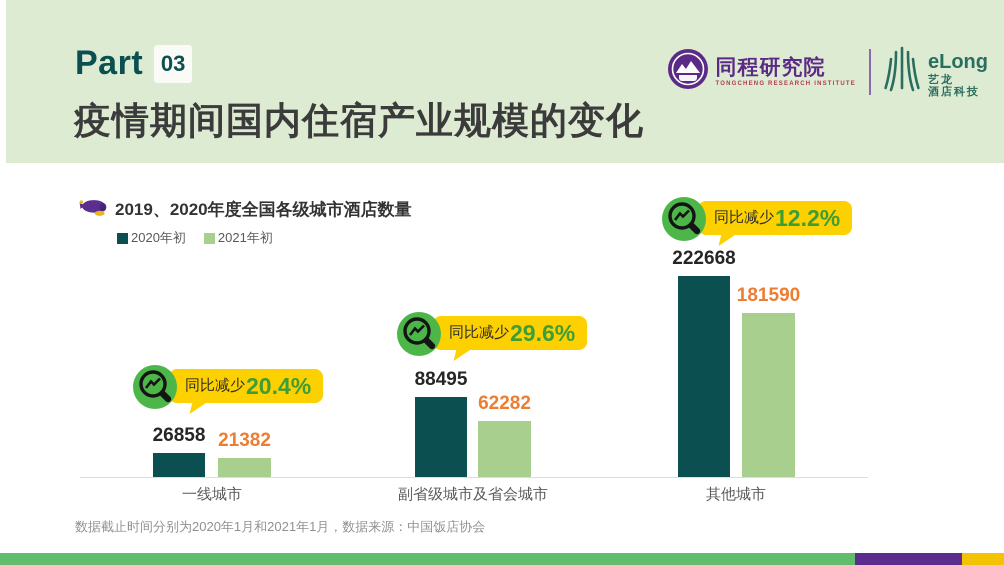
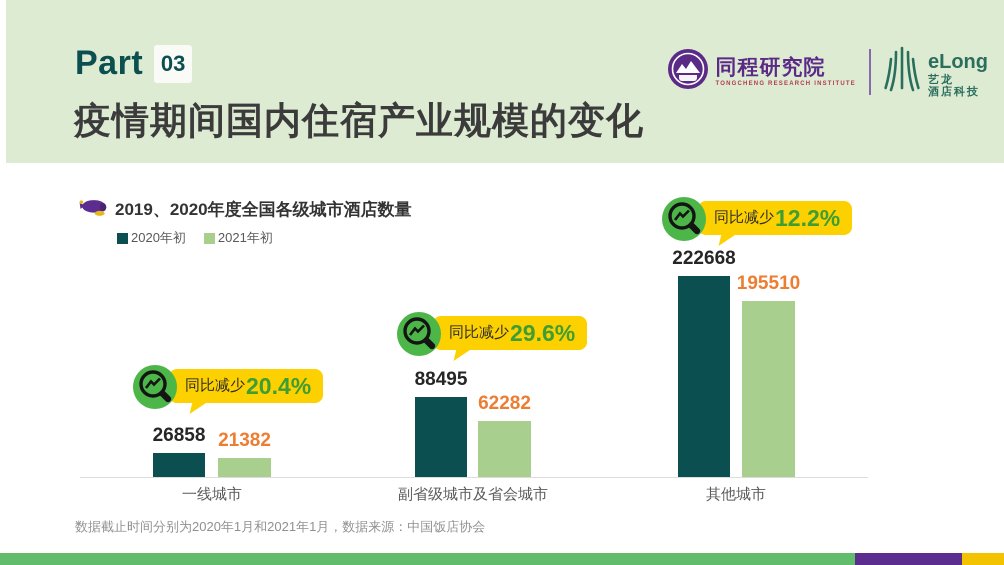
2021年初/其他城市: 181590 -> 195510
